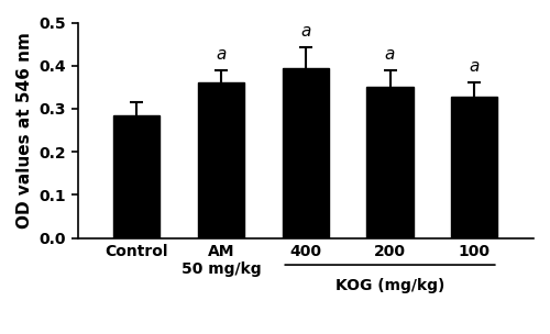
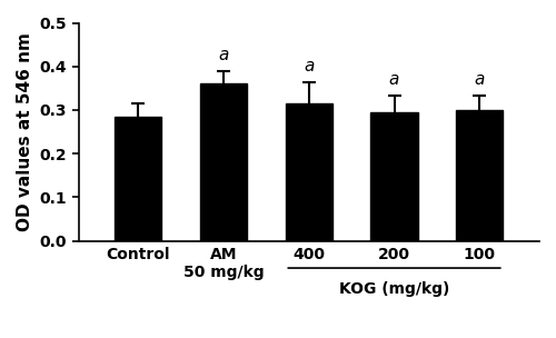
400: 0.395 -> 0.315
200: 0.352 -> 0.295
100: 0.328 -> 0.300
